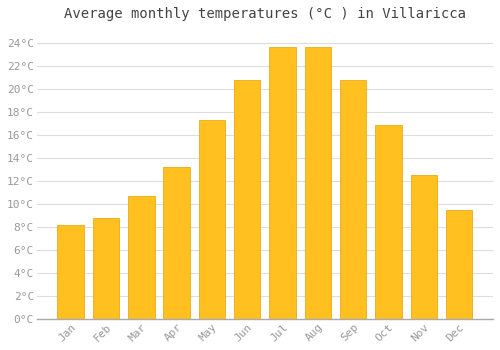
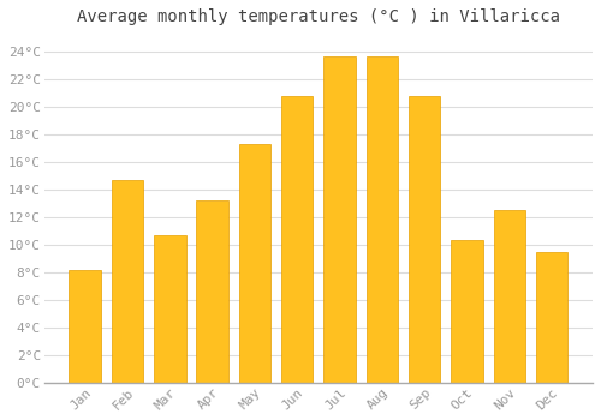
Feb: 8.8°C -> 14.7°C
Oct: 16.9°C -> 10.4°C
